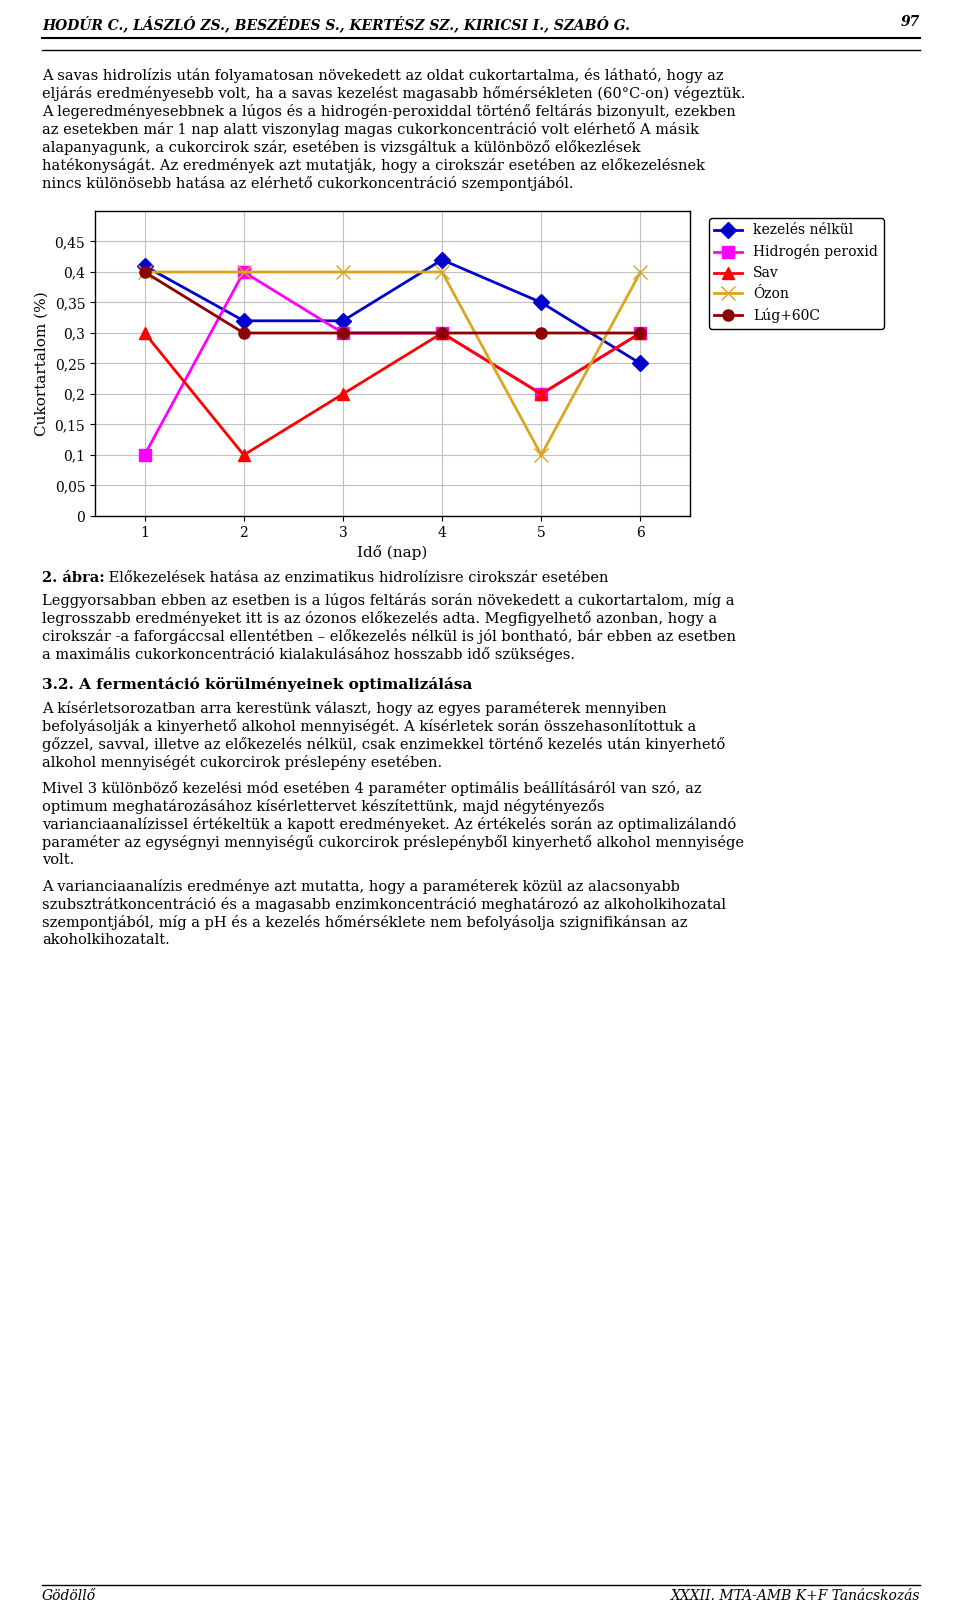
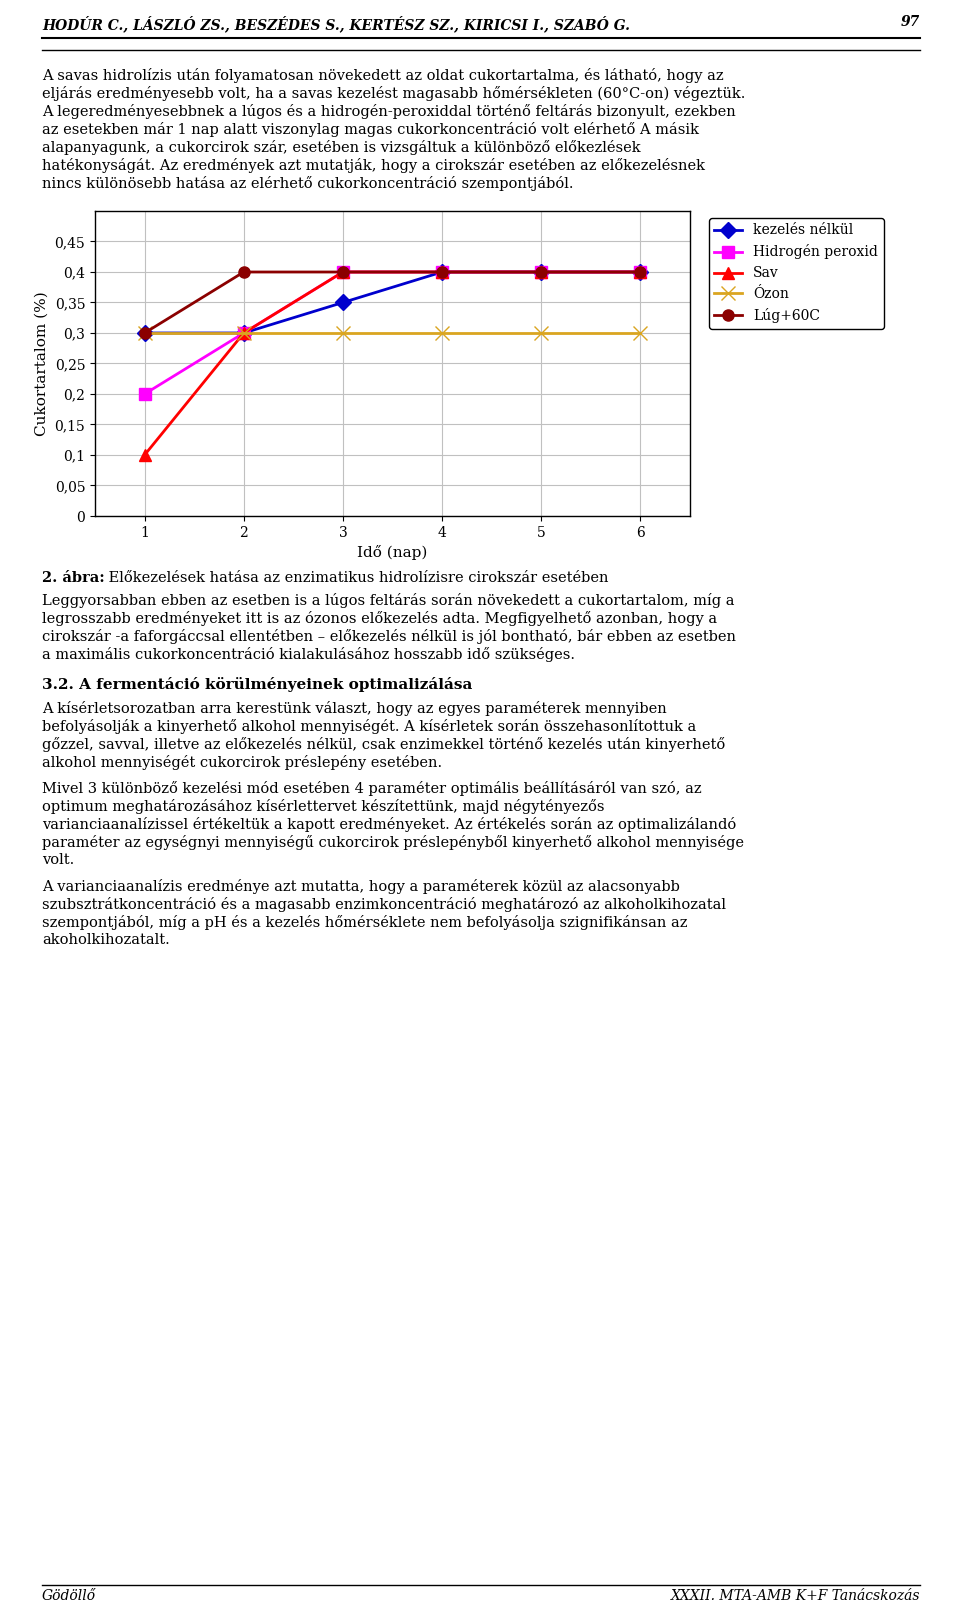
kezelés nélkül/1: 0,41 -> 0,30
Hidrogén peroxid/1: 0,1 -> 0,2
Sav/1: 0,3 -> 0,1
Ózon/1: 0,4 -> 0,3
Lúg+60C/1: 0,4 -> 0,3
kezelés nélkül/2: 0,32 -> 0,30
Hidrogén peroxid/2: 0,4 -> 0,3
Sav/2: 0,1 -> 0,3
Ózon/2: 0,4 -> 0,3
Lúg+60C/2: 0,3 -> 0,4
kezelés nélkül/3: 0,32 -> 0,35
Hidrogén peroxid/3: 0,3 -> 0,4
Sav/3: 0,2 -> 0,4
Ózon/3: 0,4 -> 0,3
Lúg+60C/3: 0,3 -> 0,4
kezelés nélkül/4: 0,42 -> 0,40
Hidrogén peroxid/4: 0,3 -> 0,4
Sav/4: 0,3 -> 0,4
Ózon/4: 0,4 -> 0,3
Lúg+60C/4: 0,3 -> 0,4
kezelés nélkül/5: 0,35 -> 0,40
Hidrogén peroxid/5: 0,2 -> 0,4
Sav/5: 0,2 -> 0,4
Ózon/5: 0,1 -> 0,3
Lúg+60C/5: 0,3 -> 0,4
kezelés nélkül/6: 0,25 -> 0,40
Hidrogén peroxid/6: 0,3 -> 0,4
Sav/6: 0,3 -> 0,4
Ózon/6: 0,4 -> 0,3
Lúg+60C/6: 0,3 -> 0,4
